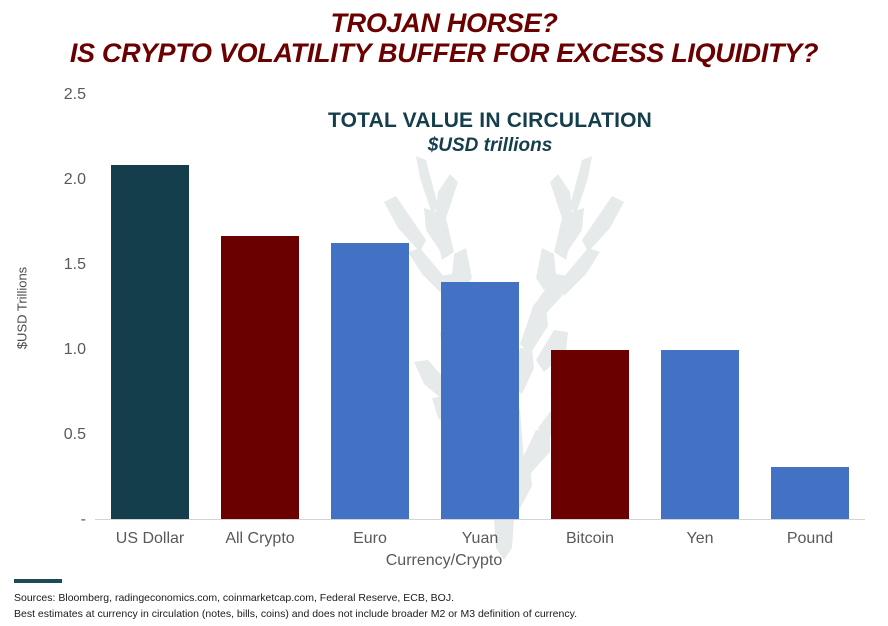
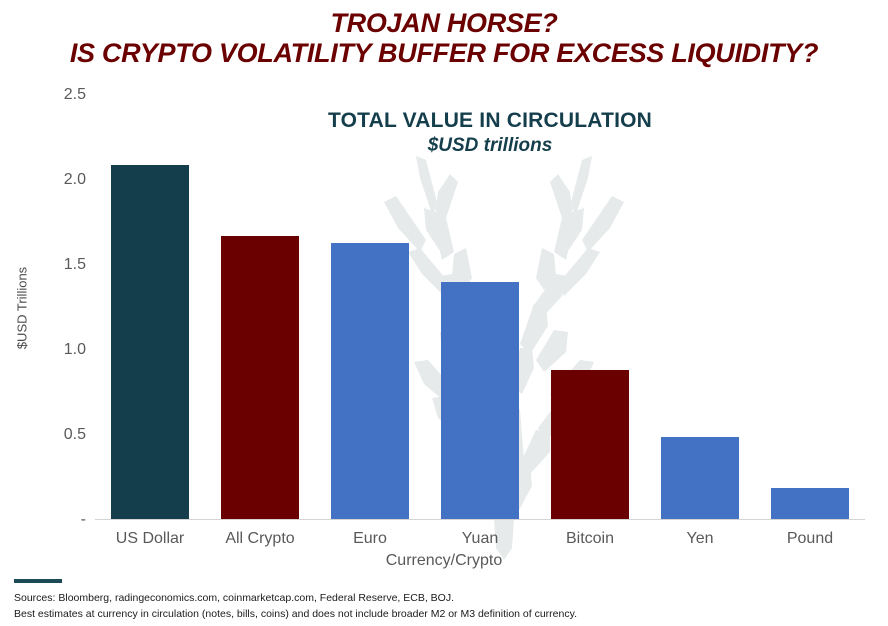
Bitcoin: 1.00 -> 0.88
Yen: 1.00 -> 0.49
Pound: 0.31 -> 0.19
